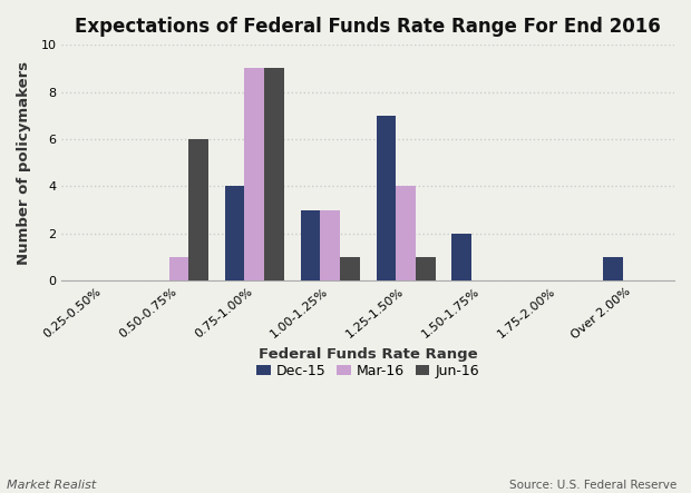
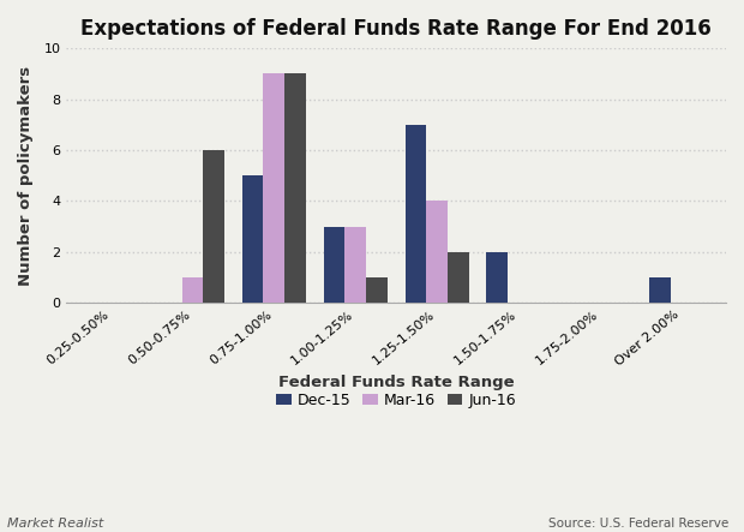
Dec-15/0.75-1.00%: 4 -> 5
Jun-16/1.25-1.50%: 1 -> 2
